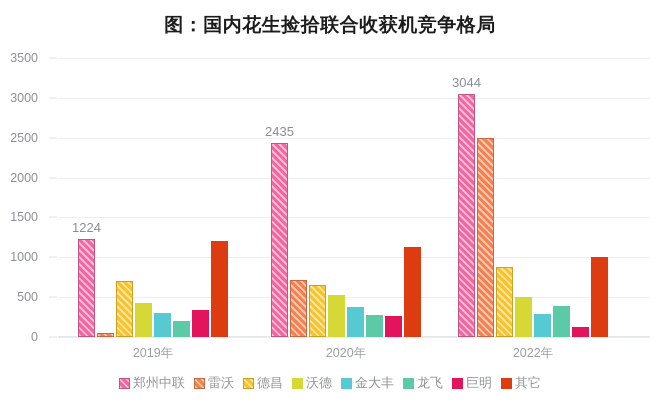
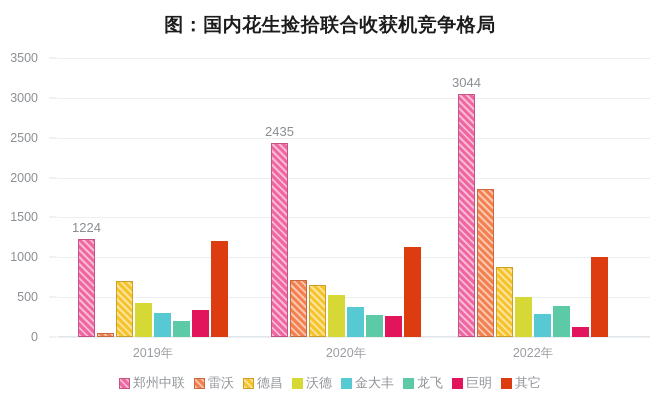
雷沃/2022年: 2500 -> 1900
